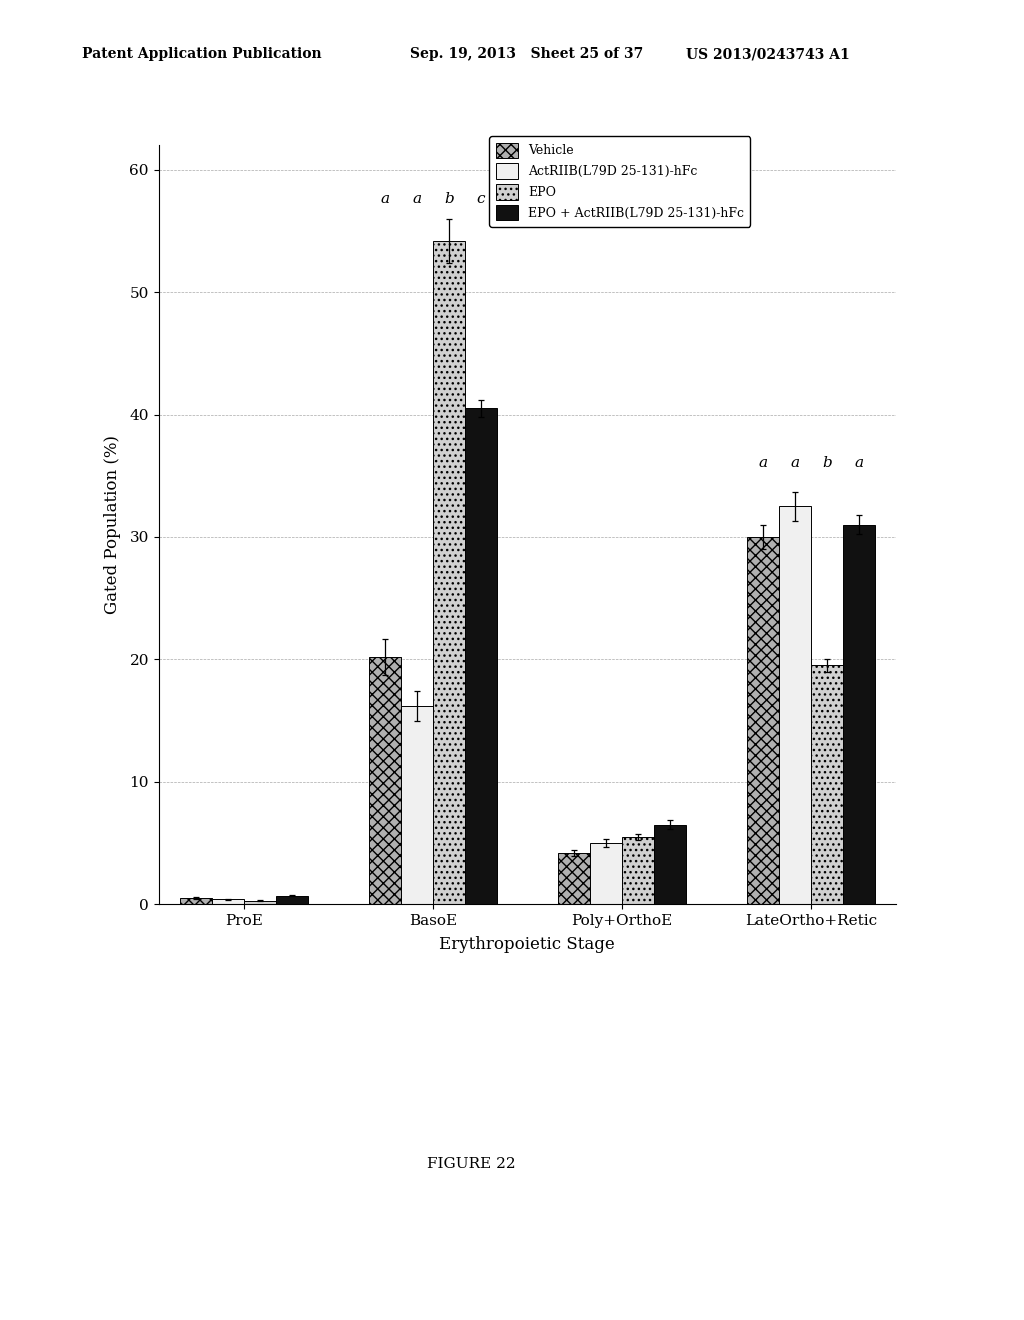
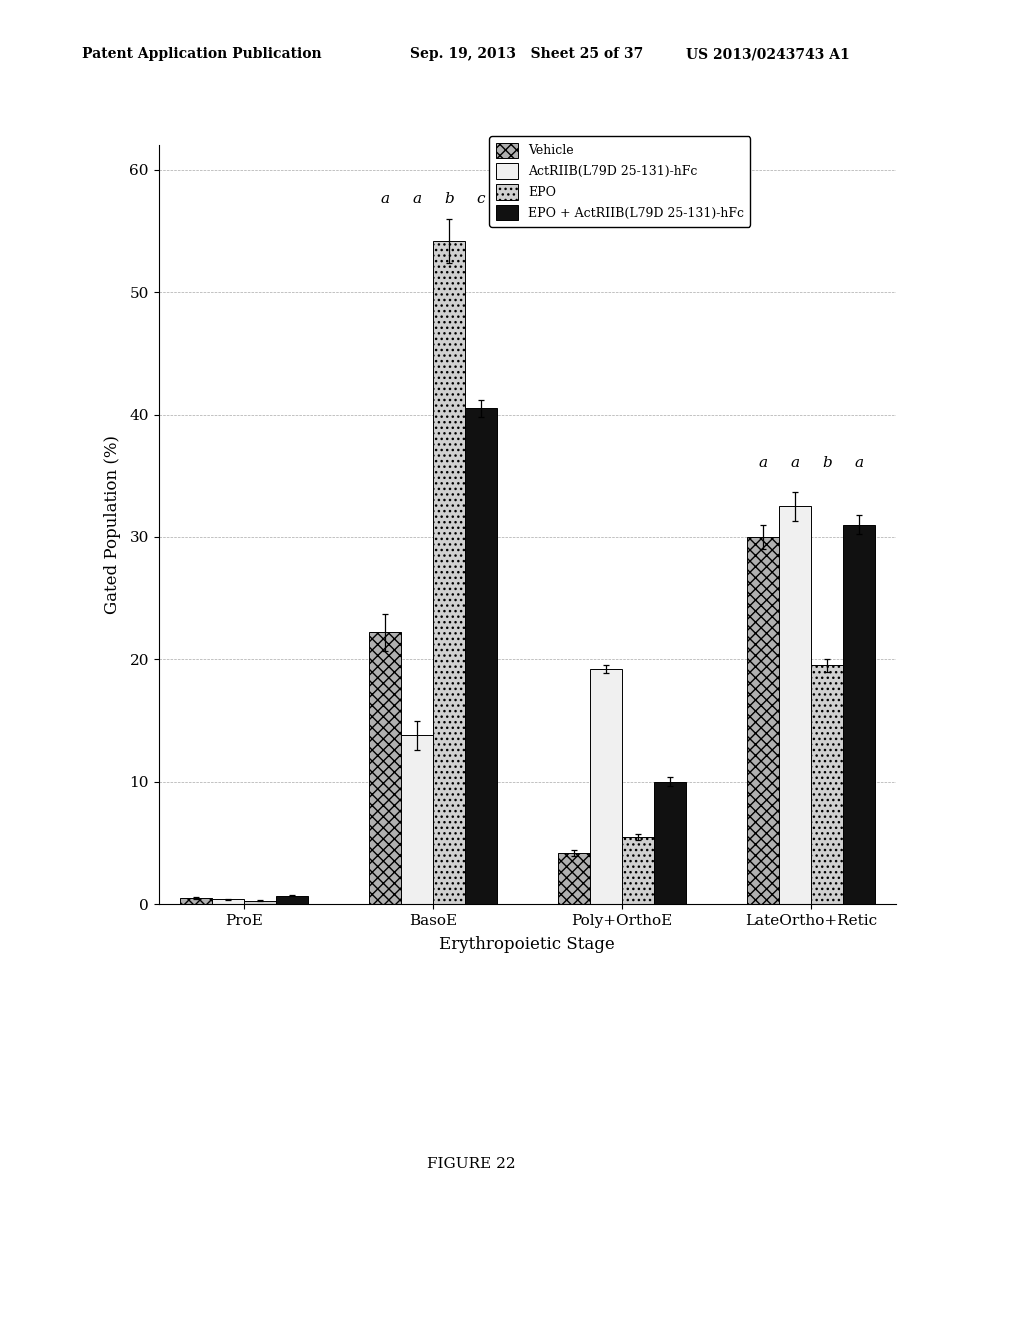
Vehicle/BasoE: 20.2 -> 22.2
ActRIIB(L79D 25-131)-hFc/BasoE: 16.2 -> 13.8
ActRIIB(L79D 25-131)-hFc/Poly+OrthoE: 5.0 -> 19.2
EPO + ActRIIB(L79D 25-131)-hFc/Poly+OrthoE: 6.5 -> 10.0
